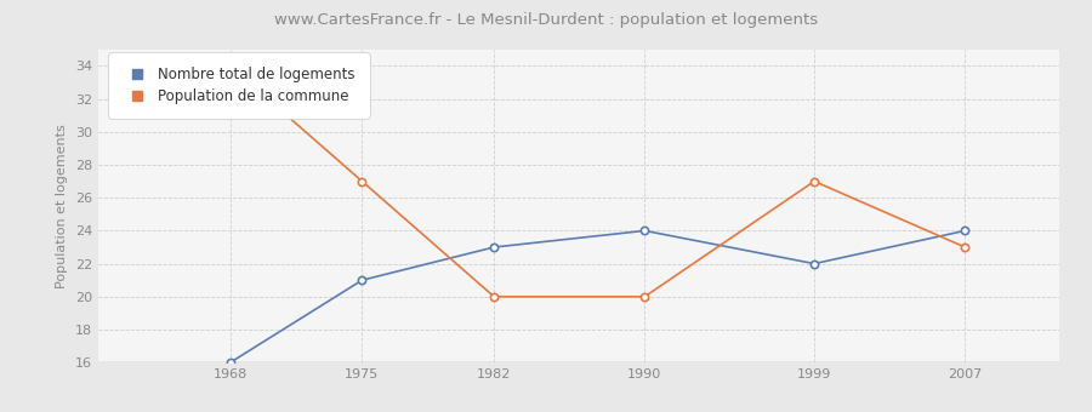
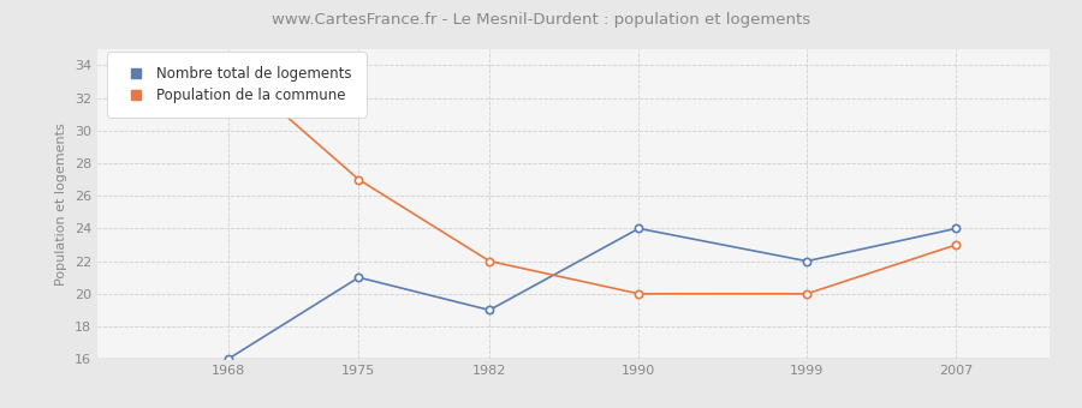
Nombre total de logements/1982: 23 -> 19
Population de la commune/1982: 20 -> 22
Population de la commune/1999: 27 -> 20
